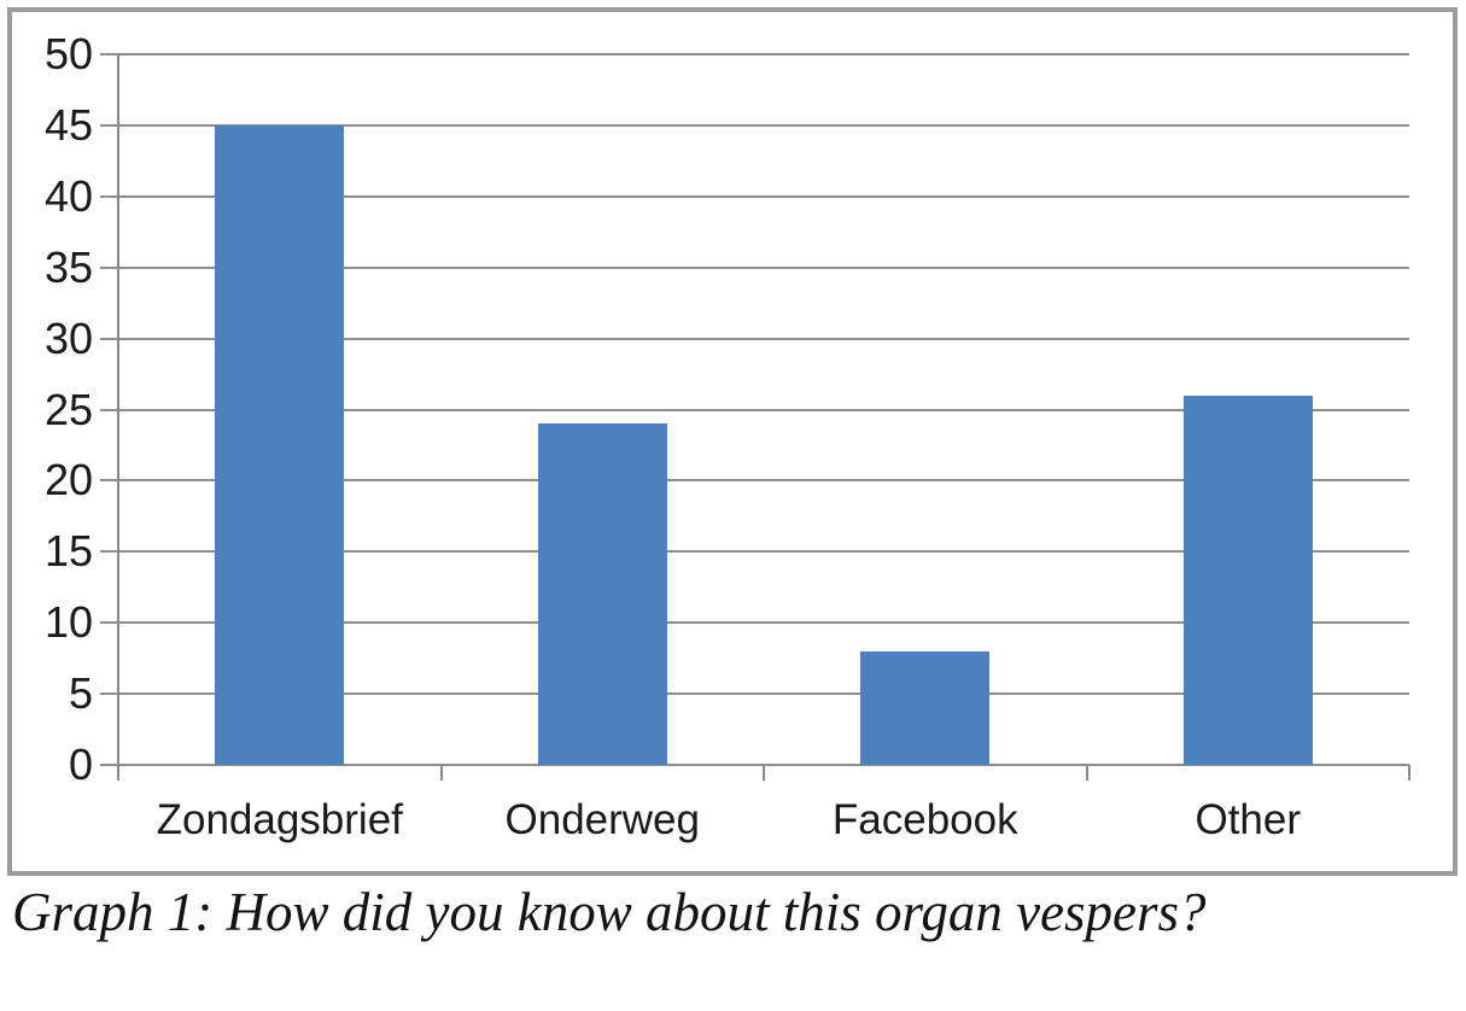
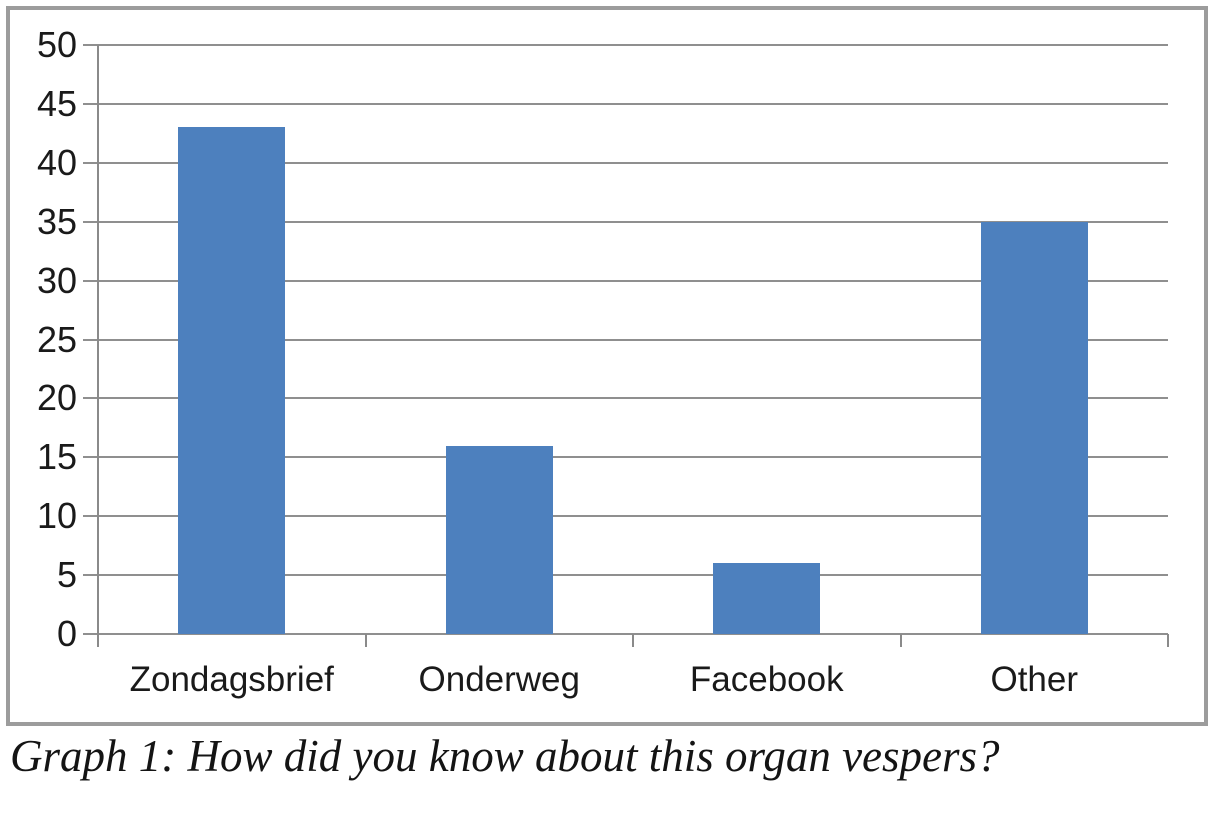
Zondagsbrief: 45 -> 43
Onderweg: 24 -> 16
Facebook: 8 -> 6
Other: 26 -> 35
